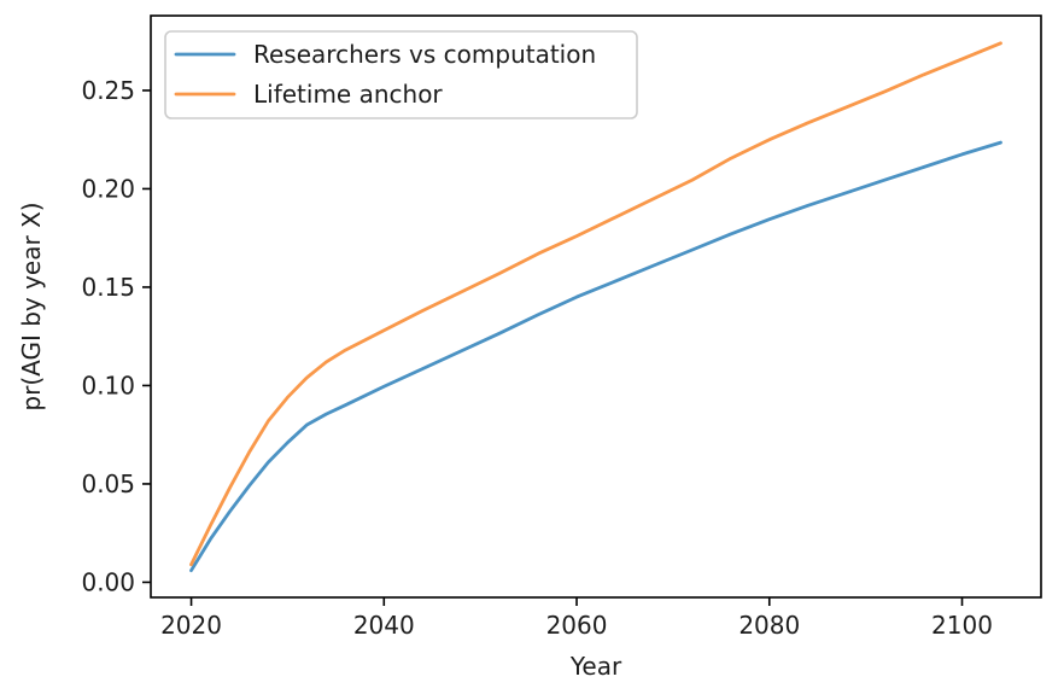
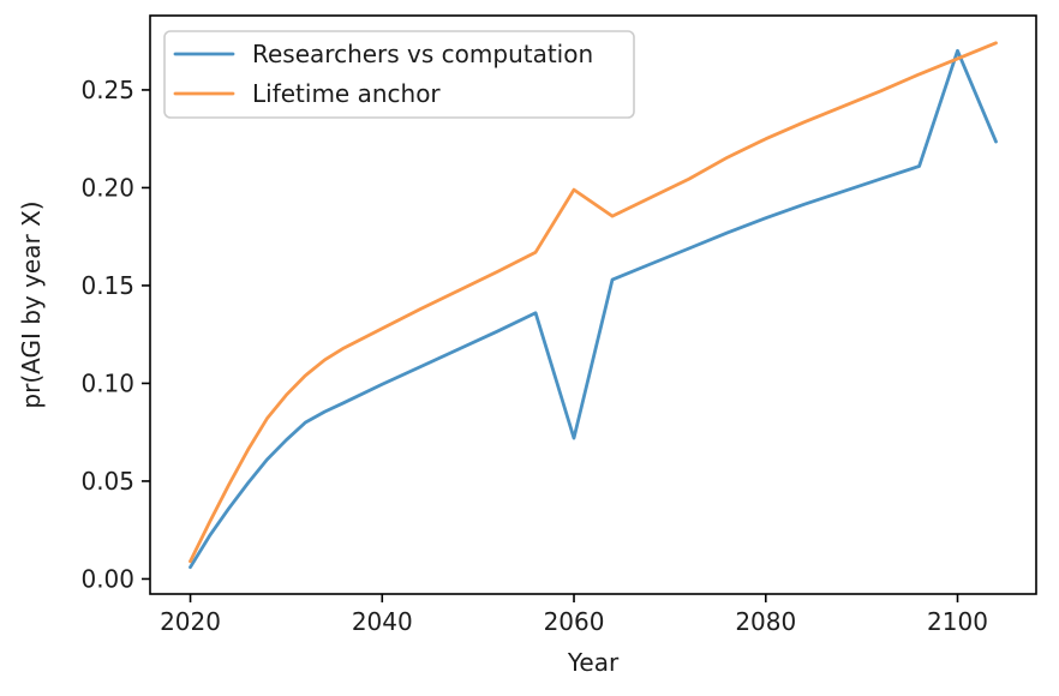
Researchers vs computation/2060: 0.145 -> 0.072
Lifetime anchor/2060: 0.176 -> 0.199
Researchers vs computation/2100: 0.217 -> 0.270
